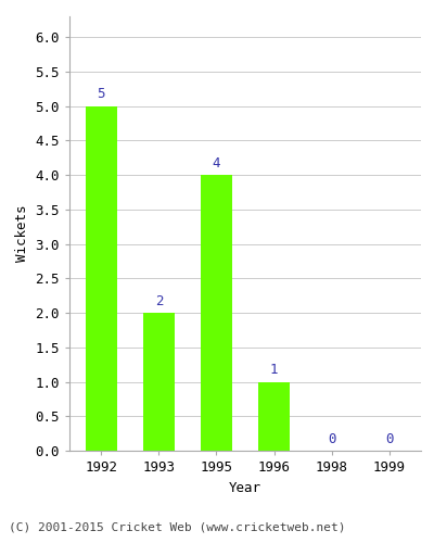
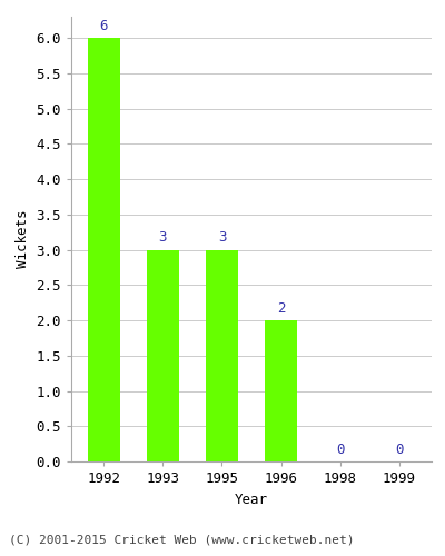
1992: 5 -> 6
1993: 2 -> 3
1995: 4 -> 3
1996: 1 -> 2
